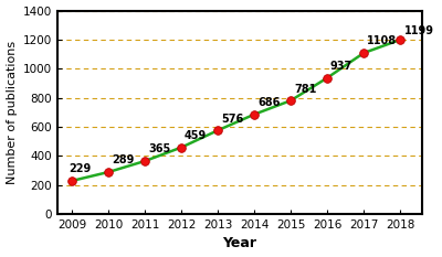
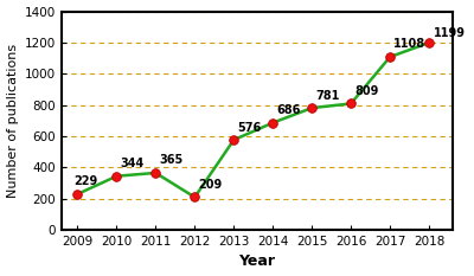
2010: 289 -> 344
2012: 459 -> 209
2016: 937 -> 809
